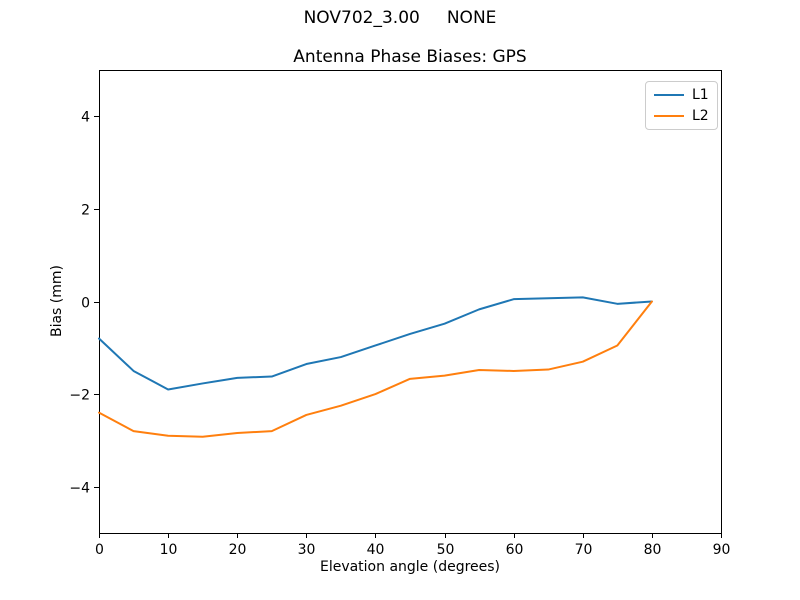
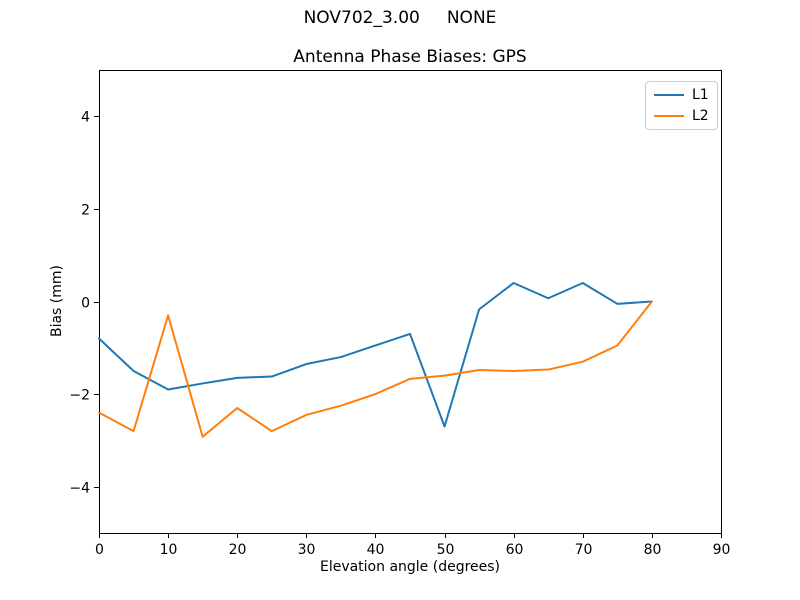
L2/10: -2.9 -> -0.3
L2/20: -2.8 -> -2.3
L1/50: -0.5 -> -2.7
L1/60: 0.1 -> 0.4
L1/70: 0.1 -> 0.4
